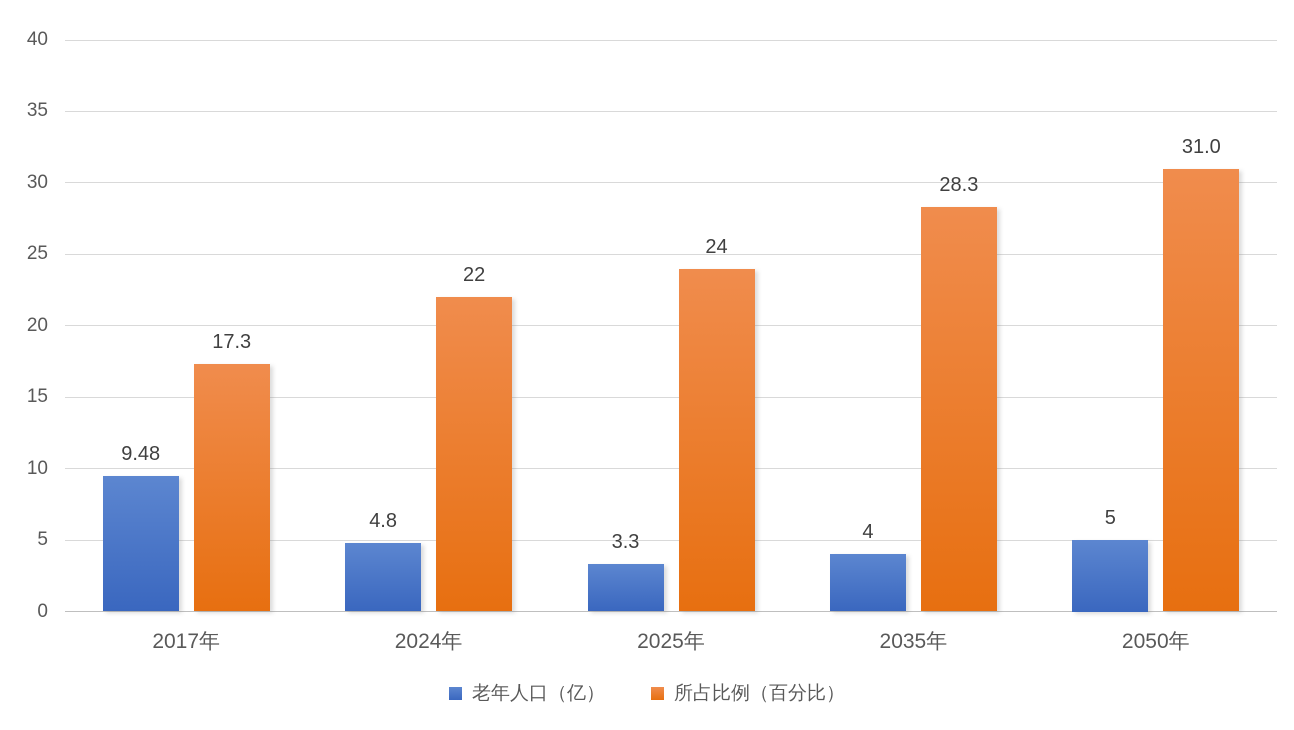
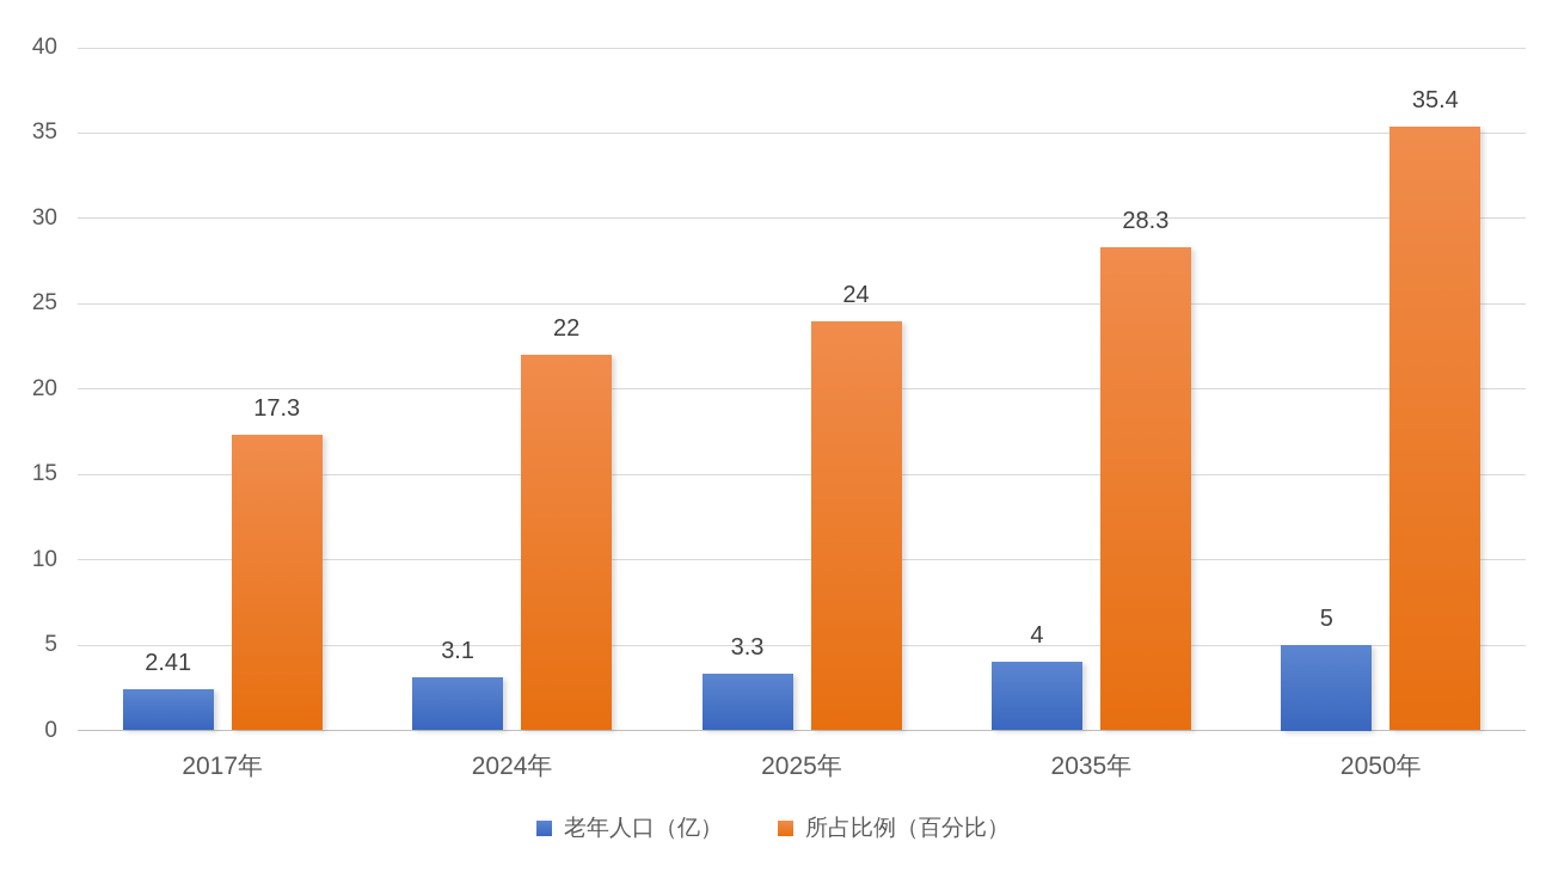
老年人口（亿）/2017年: 9.48 -> 2.41
老年人口（亿）/2024年: 4.8 -> 3.1
所占比例（百分比）/2050年: 31.0 -> 35.4
